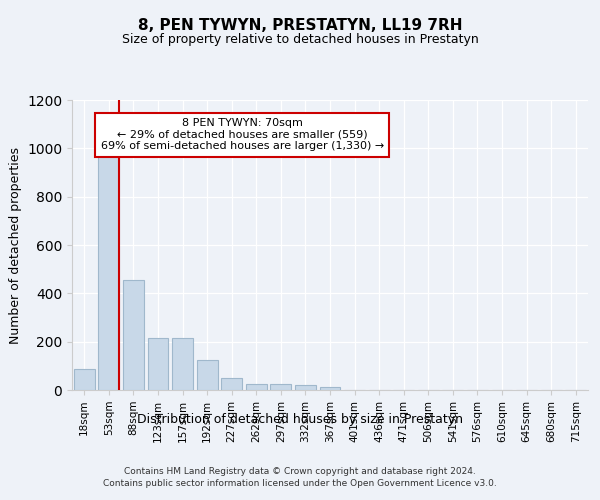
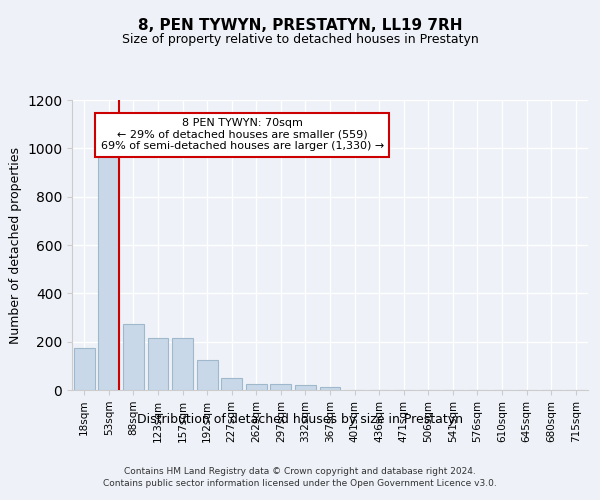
18sqm: 85 -> 175
88sqm: 455 -> 275
